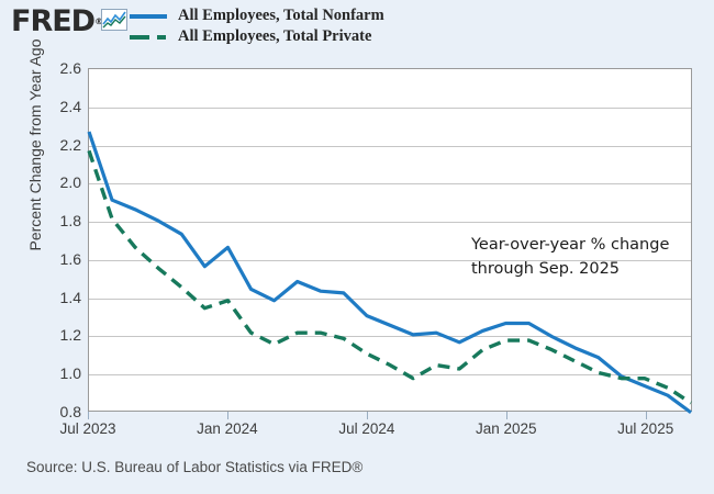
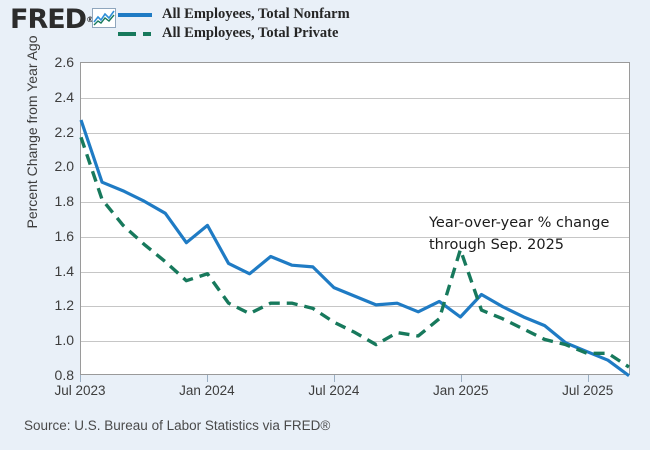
All Employees, Total Nonfarm/Jan 2025: 1.26 -> 1.13
All Employees, Total Private/Jan 2025: 1.17 -> 1.52
All Employees, Total Private/Jul 2025: 0.97 -> 0.92
